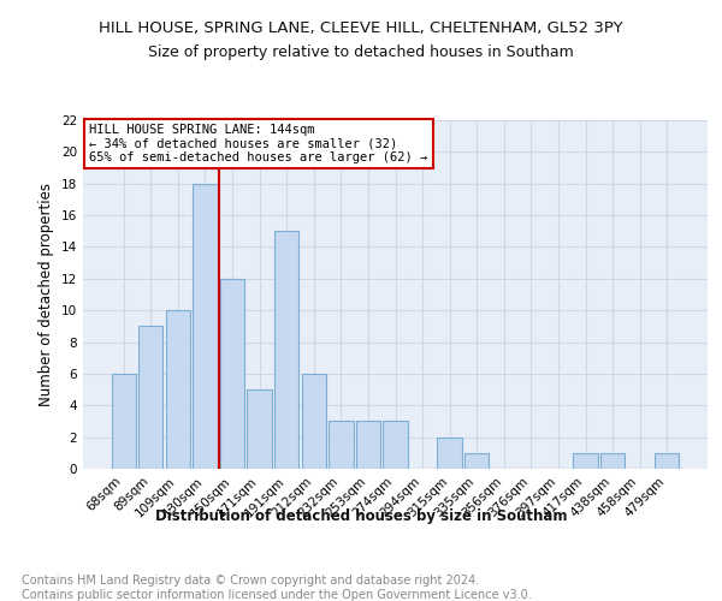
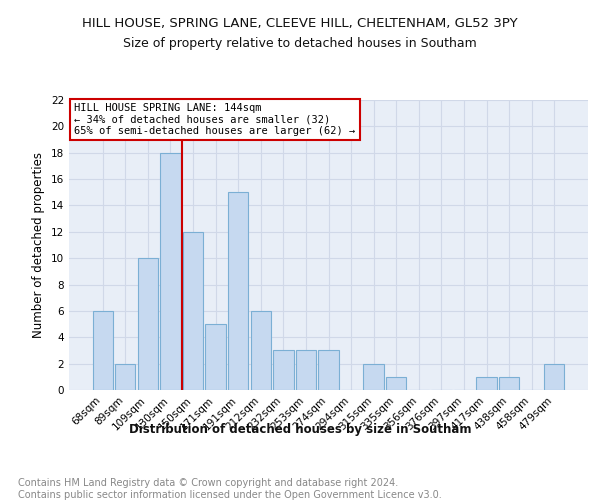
89sqm: 9 -> 2
479sqm: 1 -> 2
